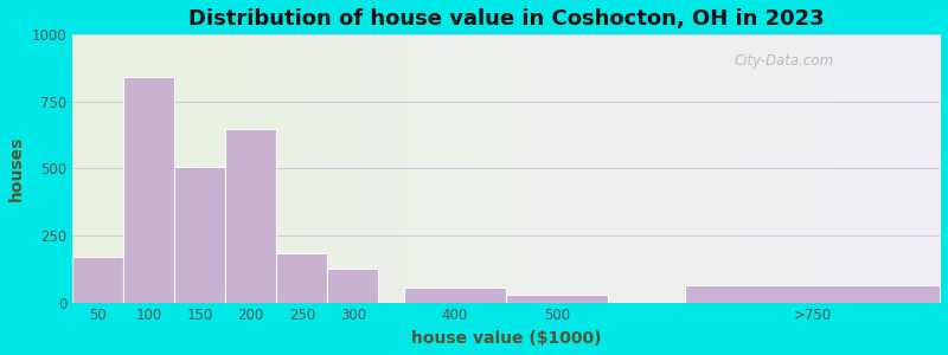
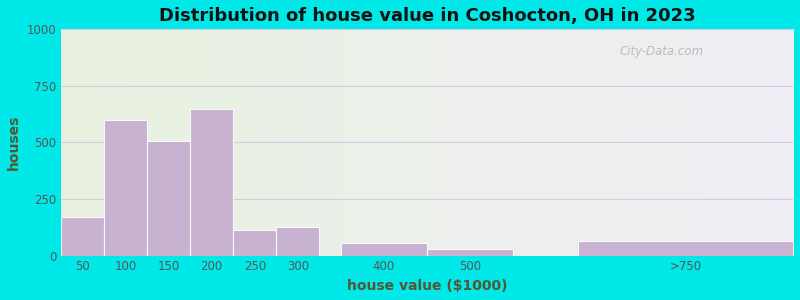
100: 840 -> 600
250: 185 -> 115
